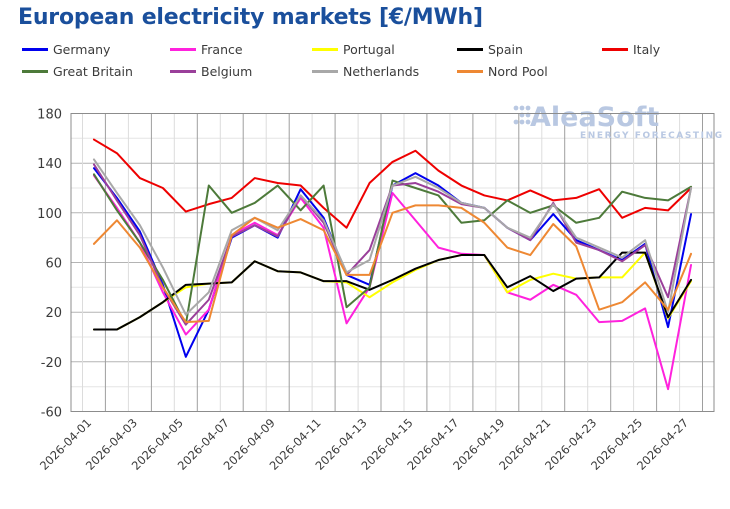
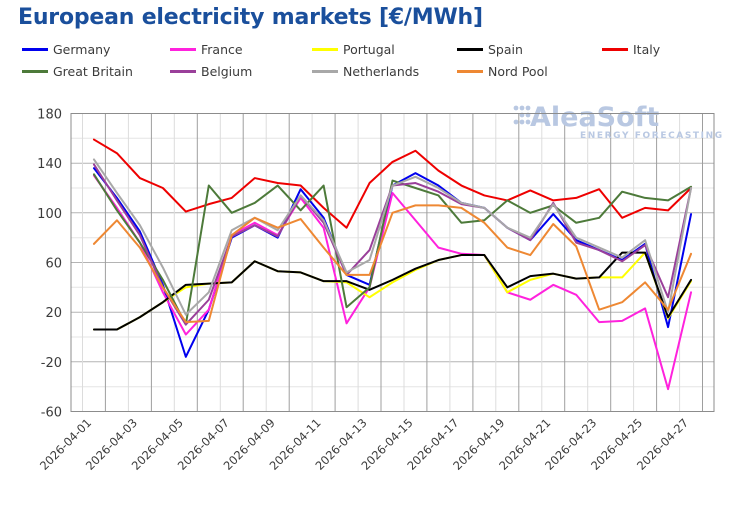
Nord Pool/2026-04-11: 86 -> 72
Spain/2026-04-21: 37 -> 51
France/2026-04-27: 58 -> 36
